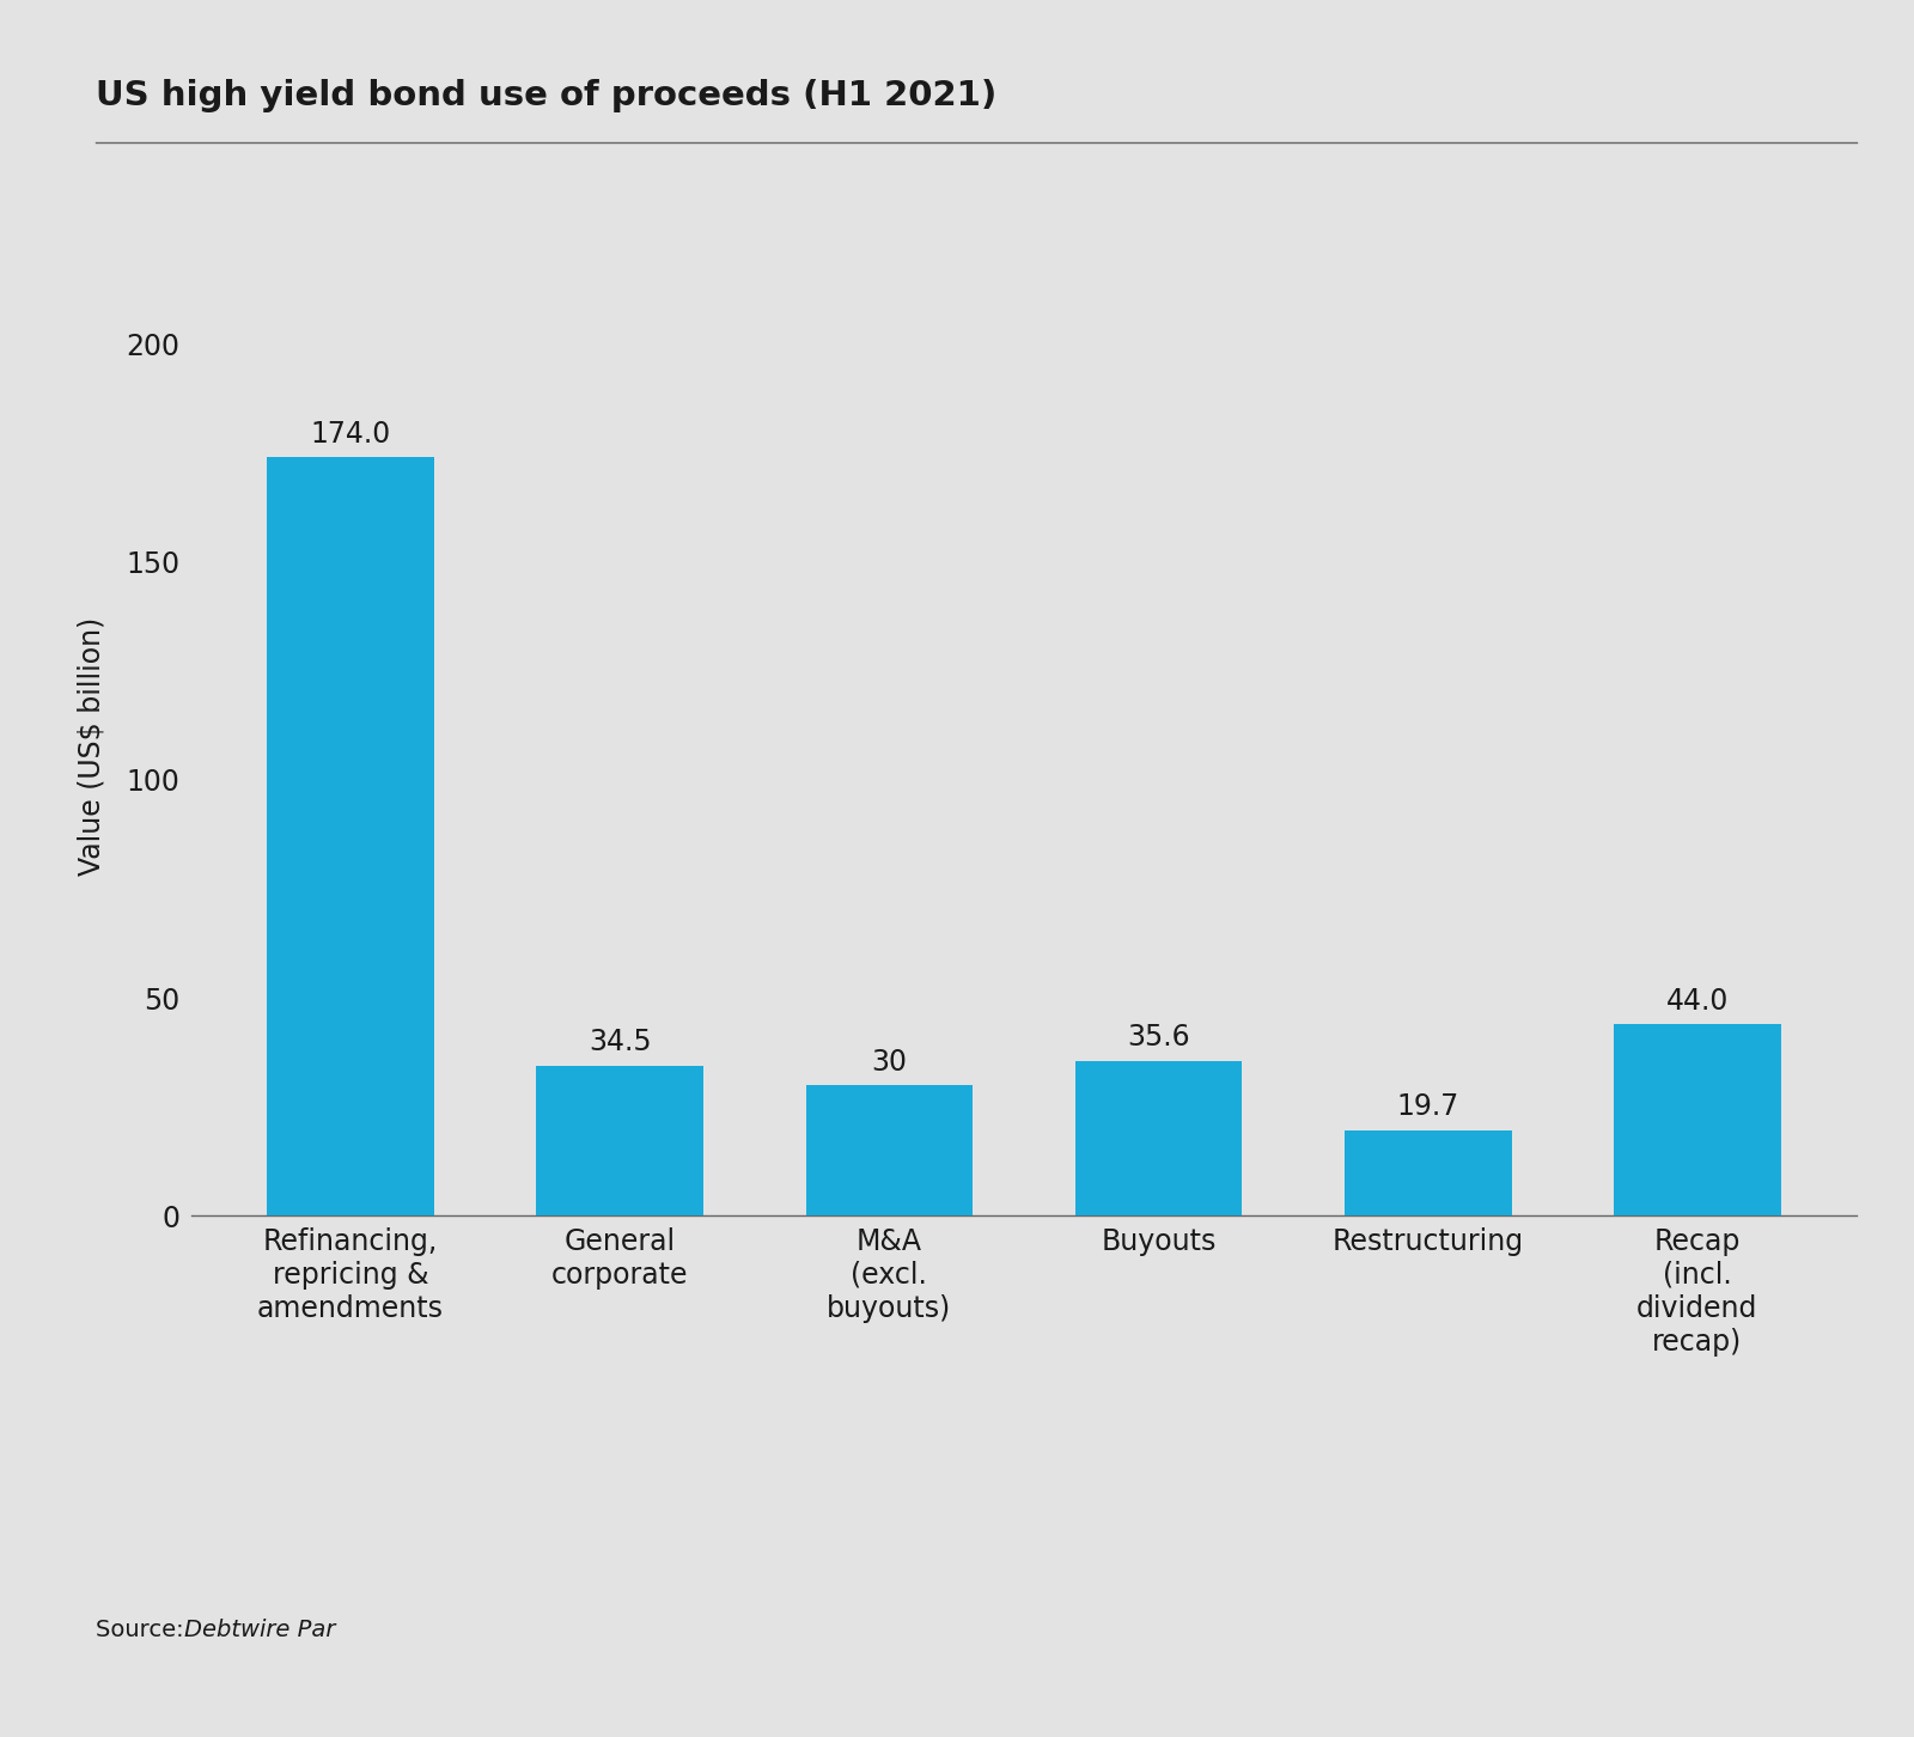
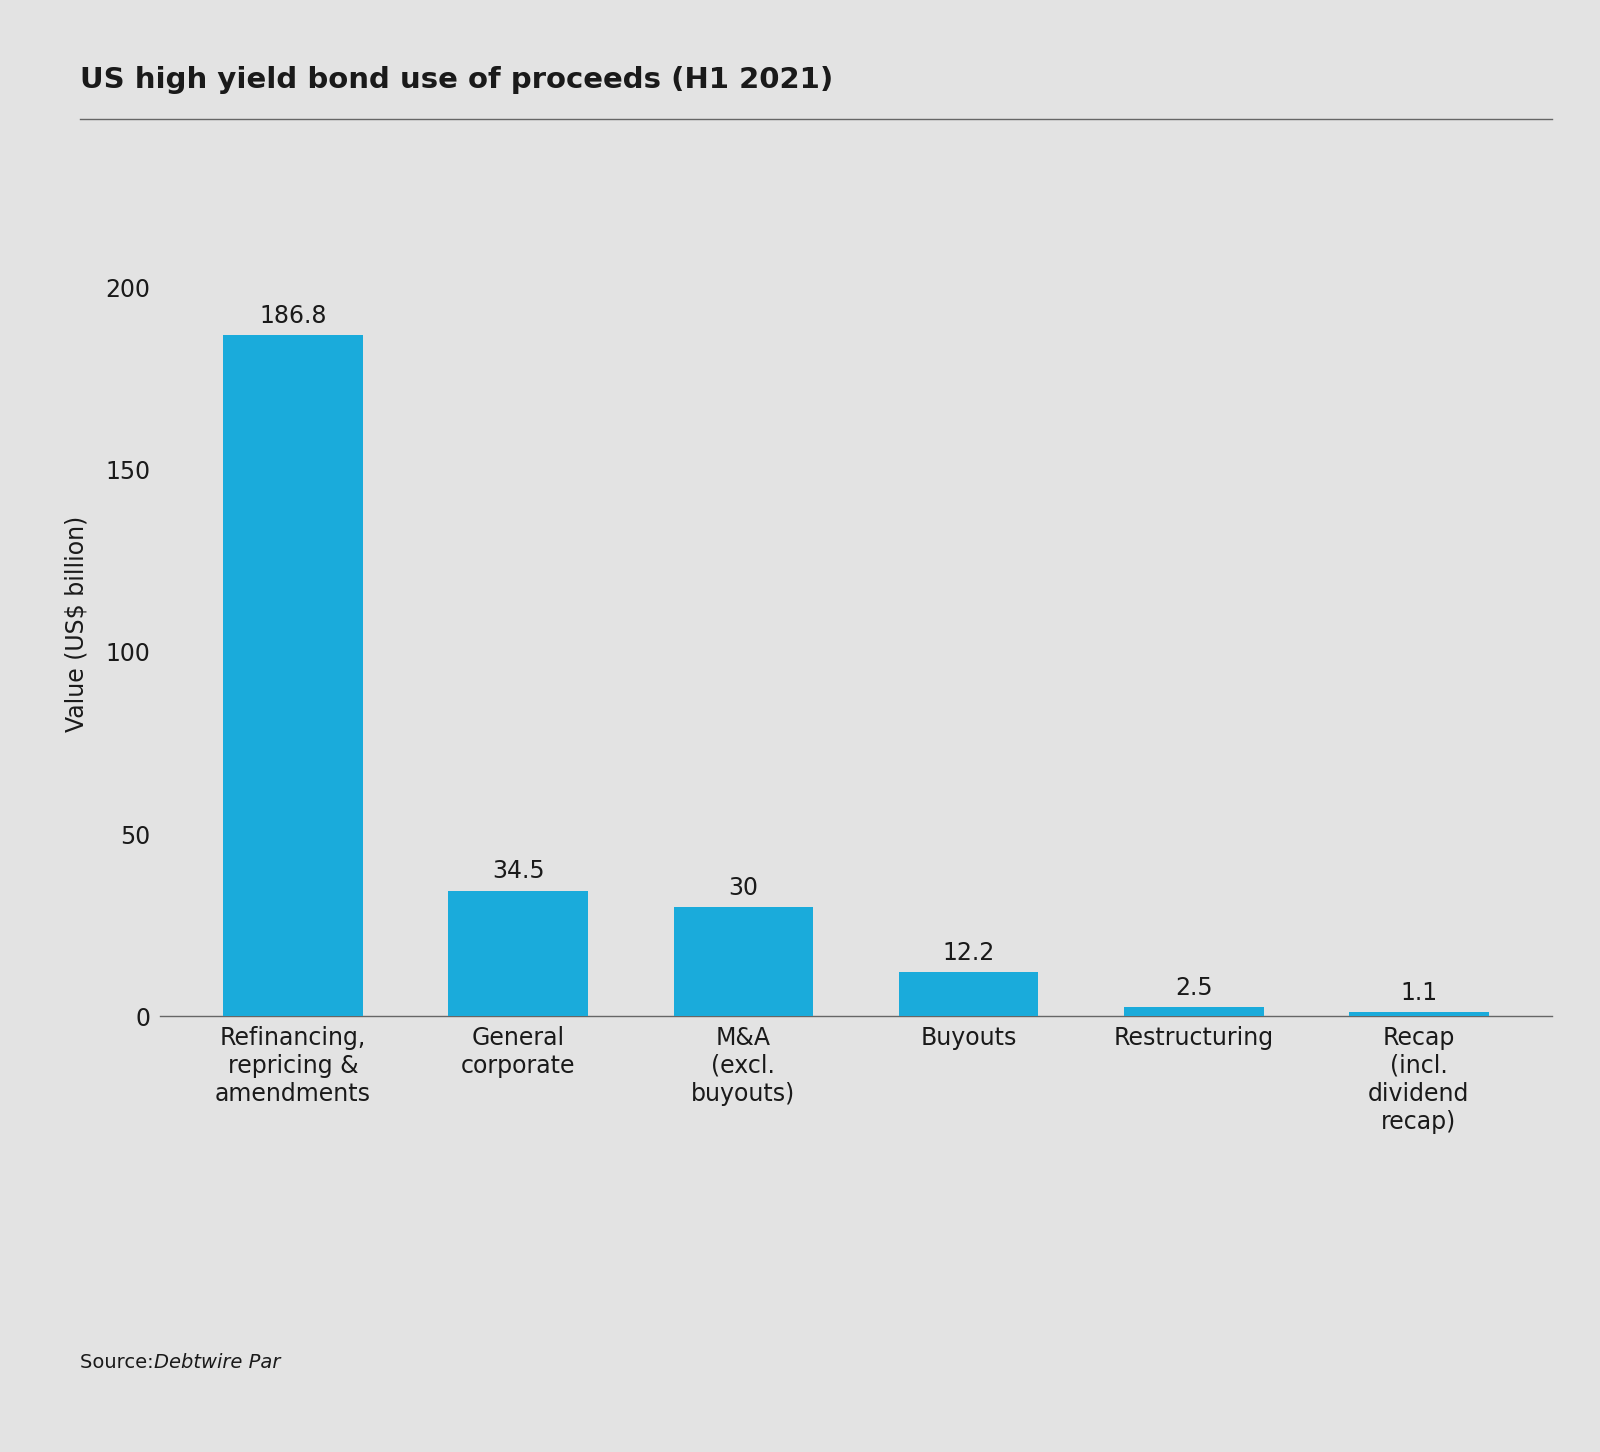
Refinancing, repricing & amendments: 174.0 -> 186.8
Buyouts: 35.6 -> 12.2
Restructuring: 19.7 -> 2.5
Recap (incl. dividend recap): 44.0 -> 1.1
